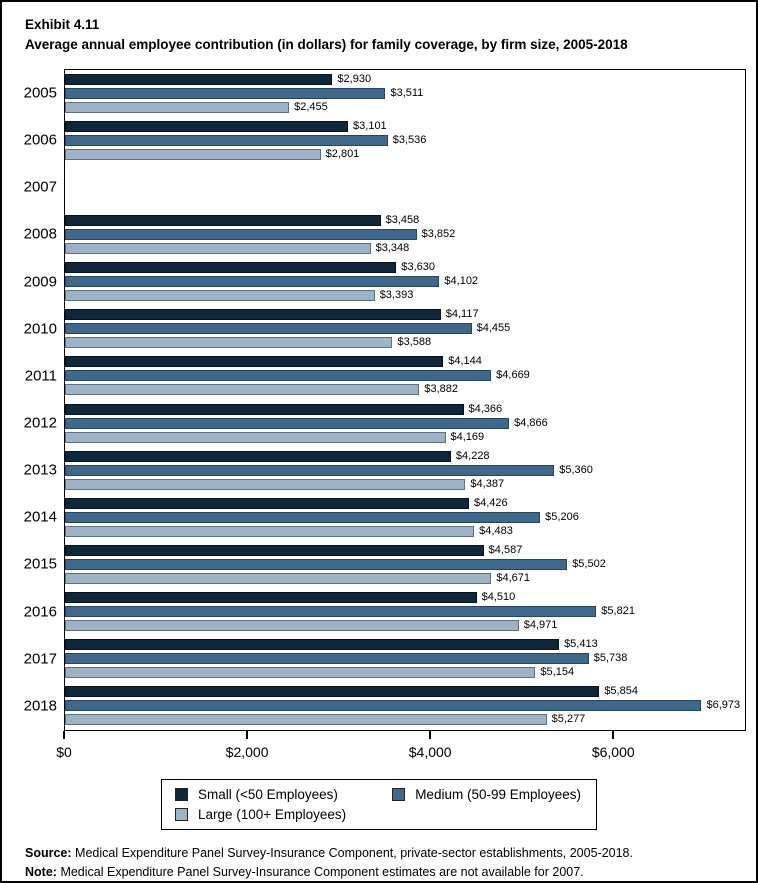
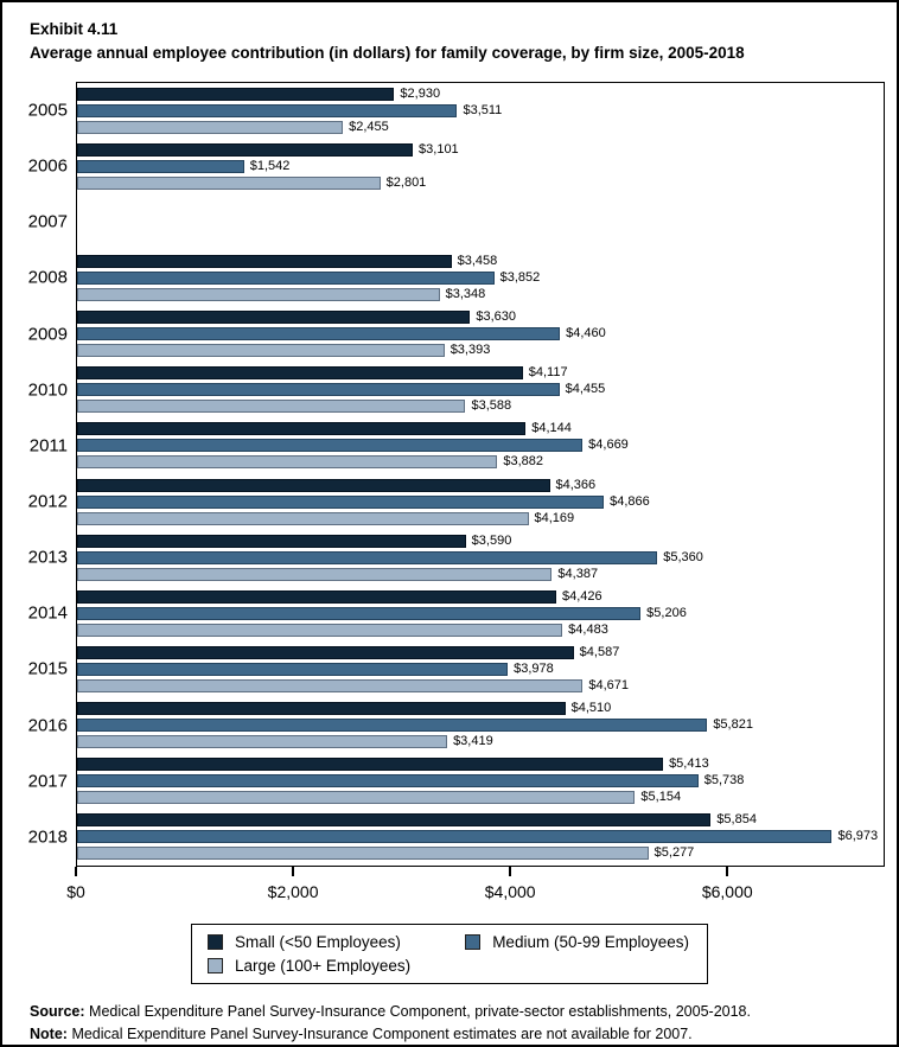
Medium (50-99 Employees)/2006: $3,536 -> $1,542
Medium (50-99 Employees)/2009: $4,102 -> $4,460
Small (<50 Employees)/2013: $4,228 -> $3,590
Medium (50-99 Employees)/2015: $5,502 -> $3,978
Large (100+ Employees)/2016: $4,971 -> $3,419
